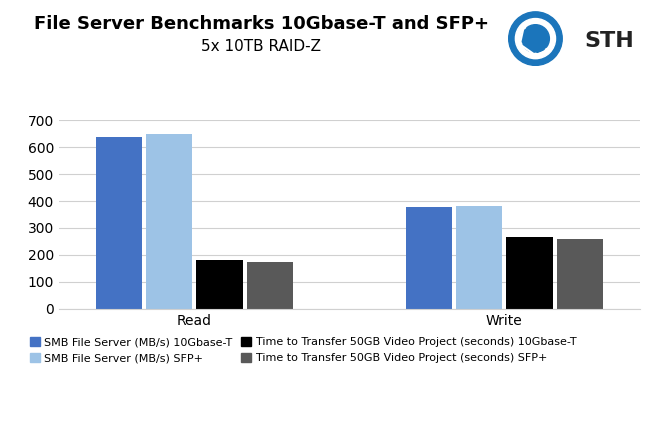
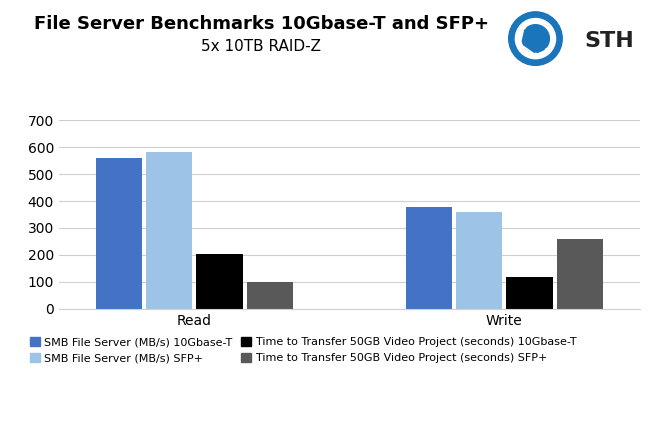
SMB File Server (MB/s) 10Gbase-T/Read: 638 -> 560
SMB File Server (MB/s) SFP+/Read: 648 -> 580
Time to Transfer 50GB Video Project (seconds) 10Gbase-T/Read: 180 -> 205
Time to Transfer 50GB Video Project (seconds) SFP+/Read: 172 -> 100
SMB File Server (MB/s) SFP+/Write: 382 -> 360
Time to Transfer 50GB Video Project (seconds) 10Gbase-T/Write: 265 -> 120
